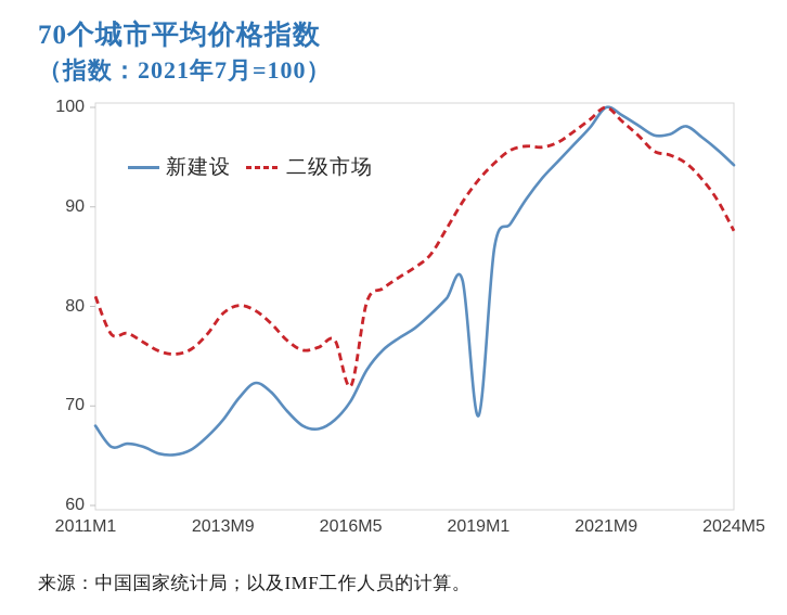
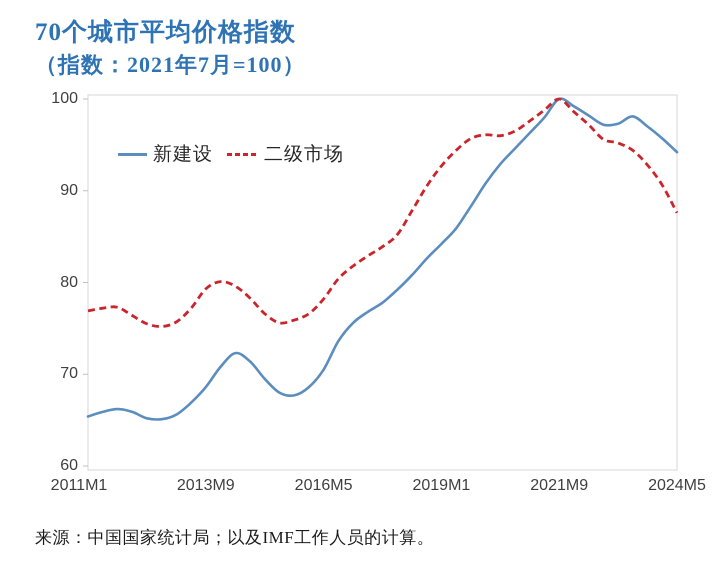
新建设/2011M1: 68 -> 65
二级市场/2011M1: 81 -> 77
二级市场/2016M5: 72 -> 78
新建设/2019M1: 69 -> 84
